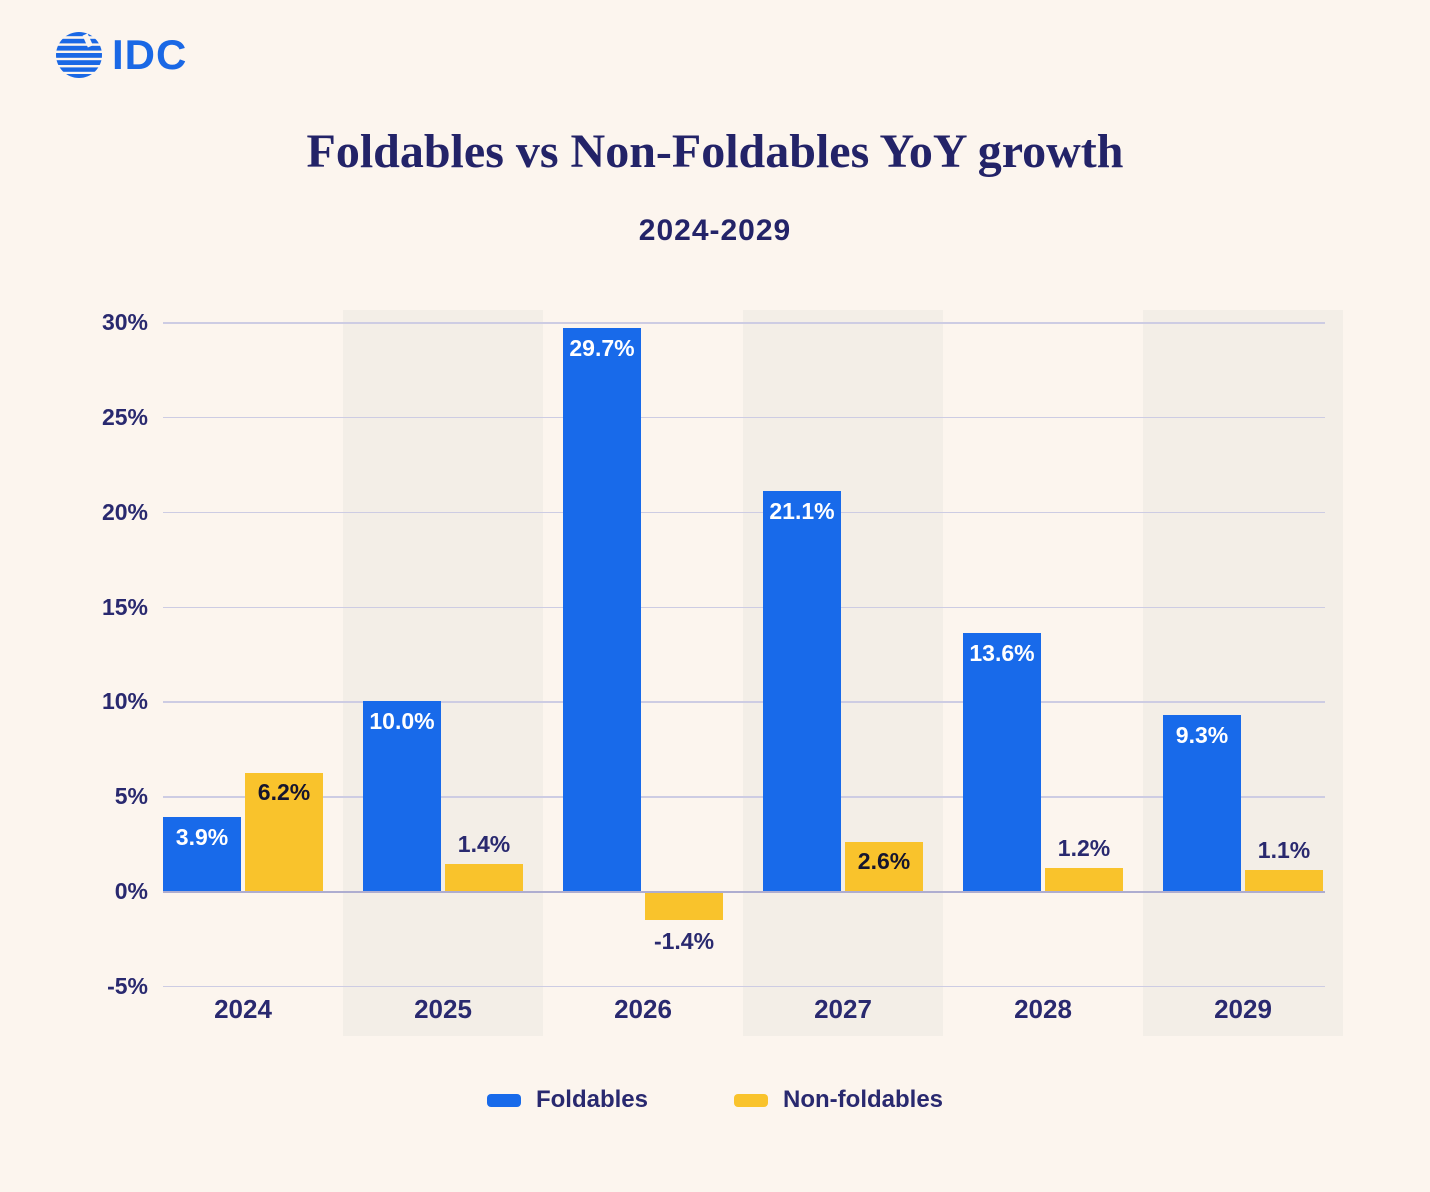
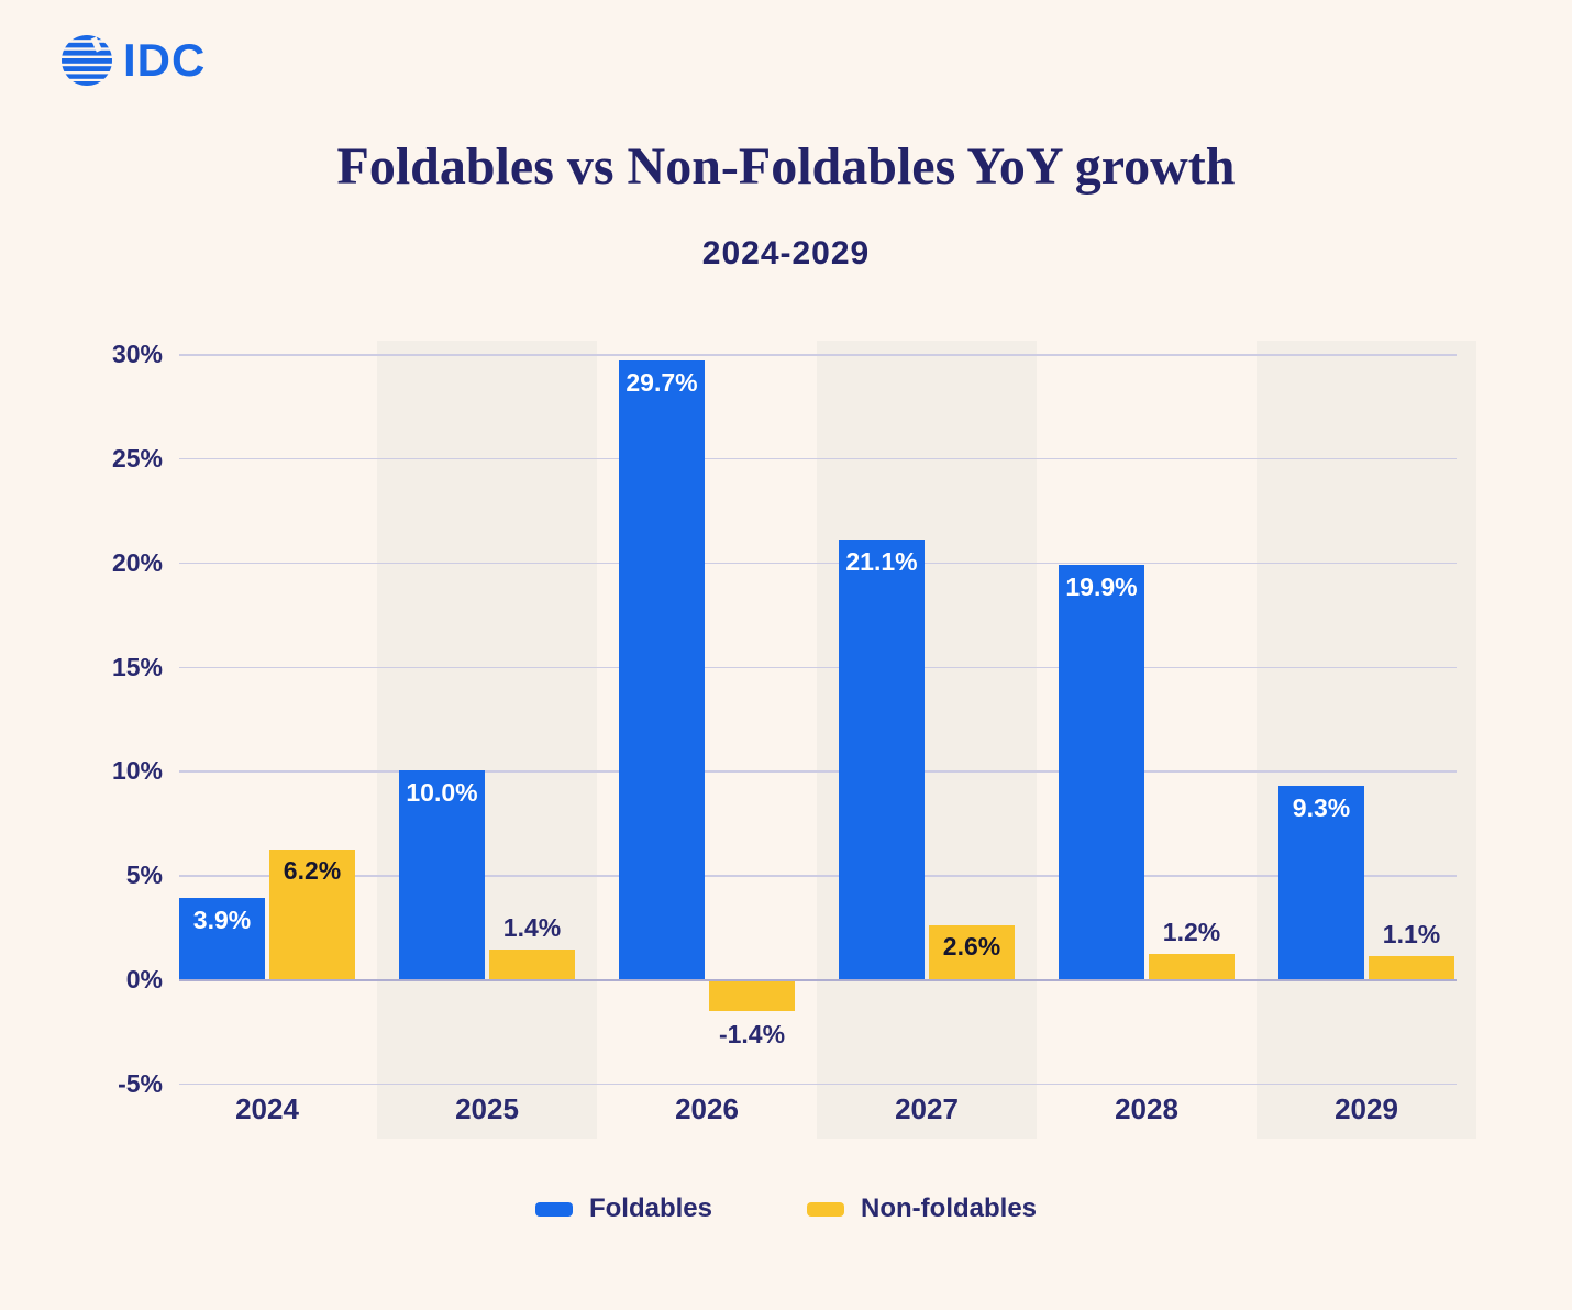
Foldables/2028: 13.6% -> 19.9%
